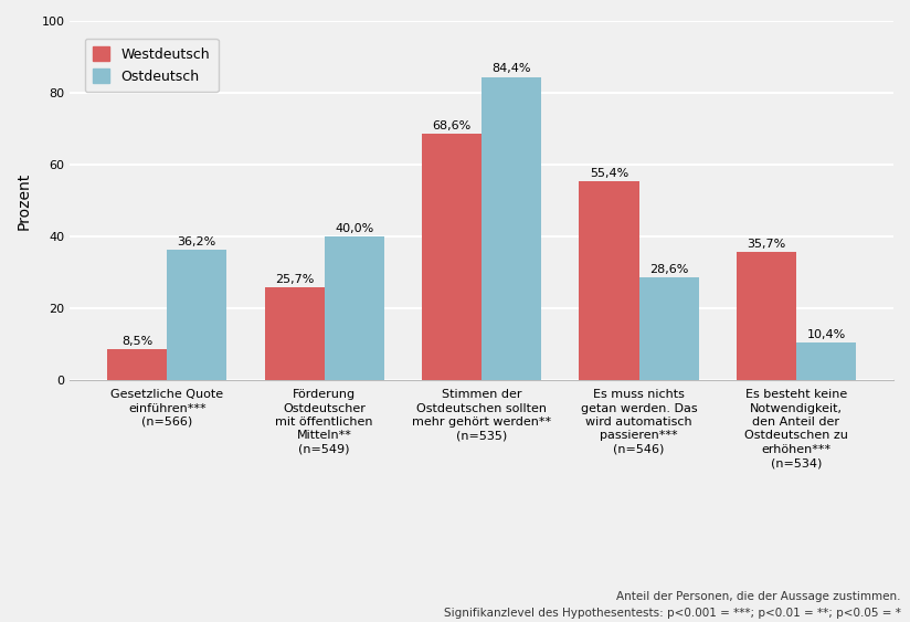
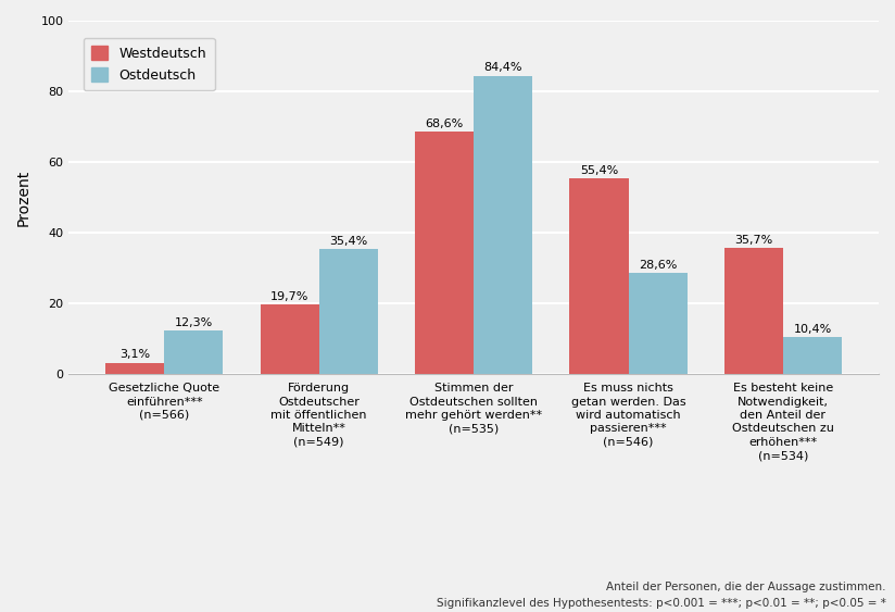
Westdeutsch/Gesetzliche Quote einführen*** (n=566): 8,5% -> 3,1%
Ostdeutsch/Gesetzliche Quote einführen*** (n=566): 36,2% -> 12,3%
Westdeutsch/Förderung Ostdeutscher mit öffentlichen Mitteln** (n=549): 25,7% -> 19,7%
Ostdeutsch/Förderung Ostdeutscher mit öffentlichen Mitteln** (n=549): 40,0% -> 35,4%
